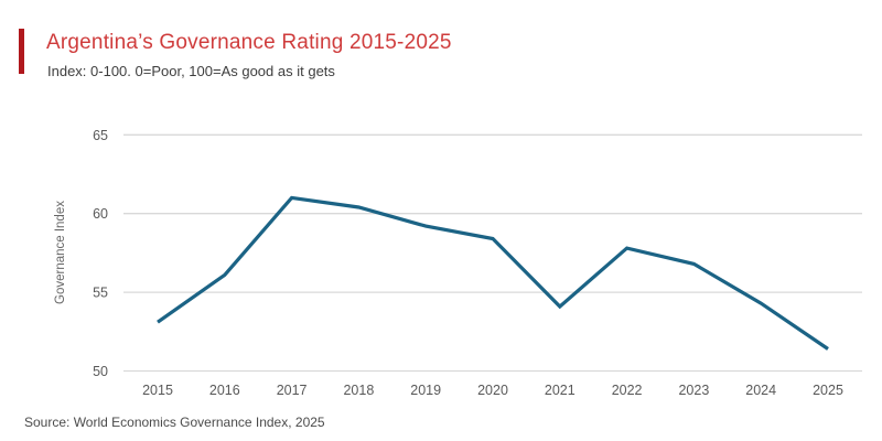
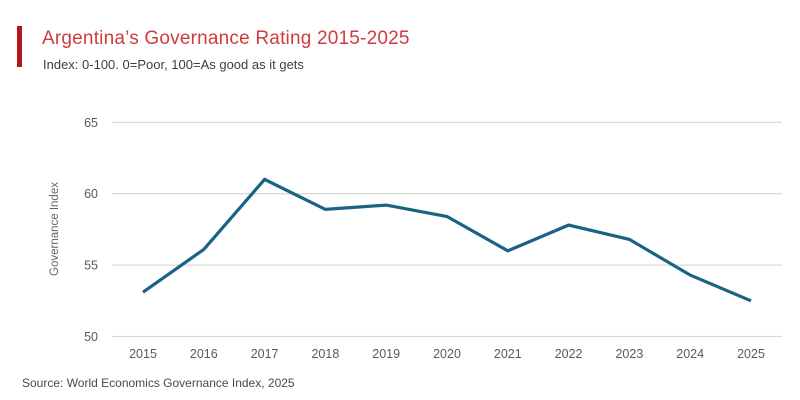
2018: 60.4 -> 58.9
2021: 54.1 -> 56.0
2025: 51.4 -> 52.5
